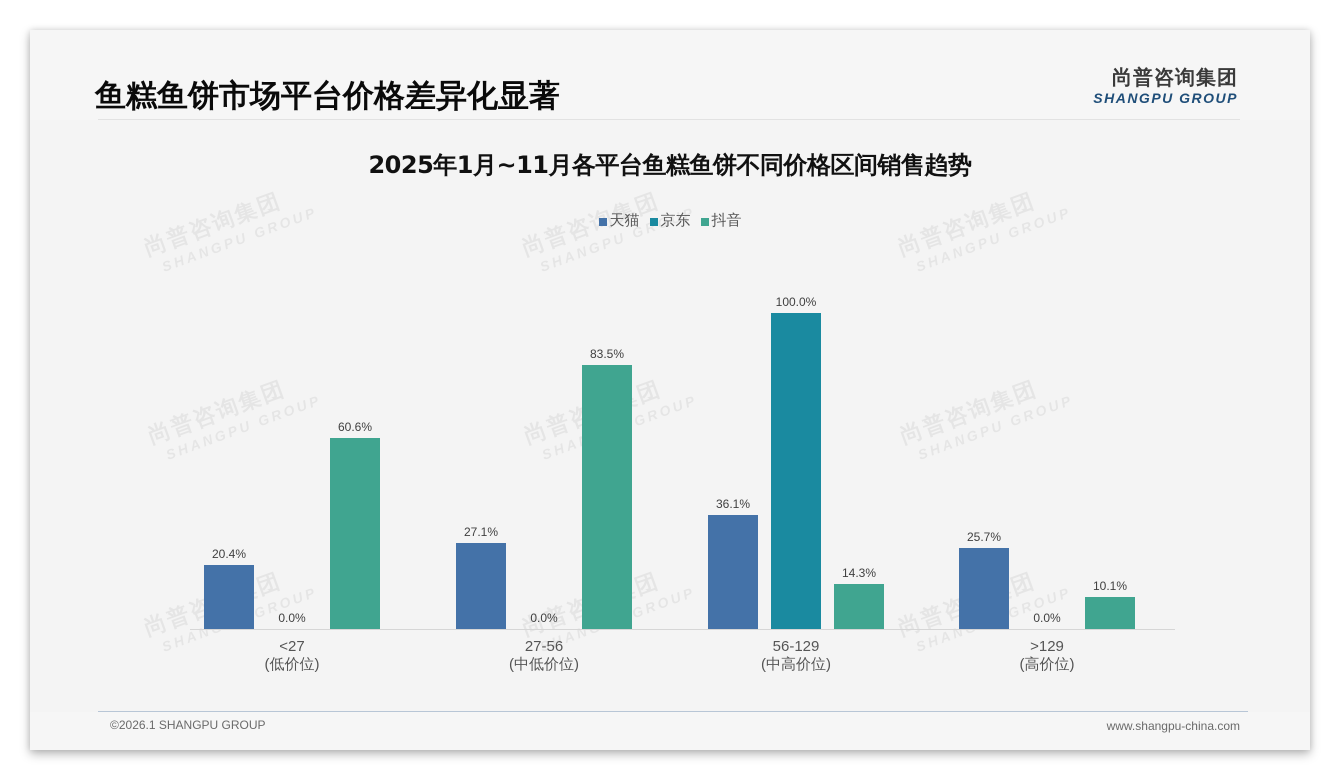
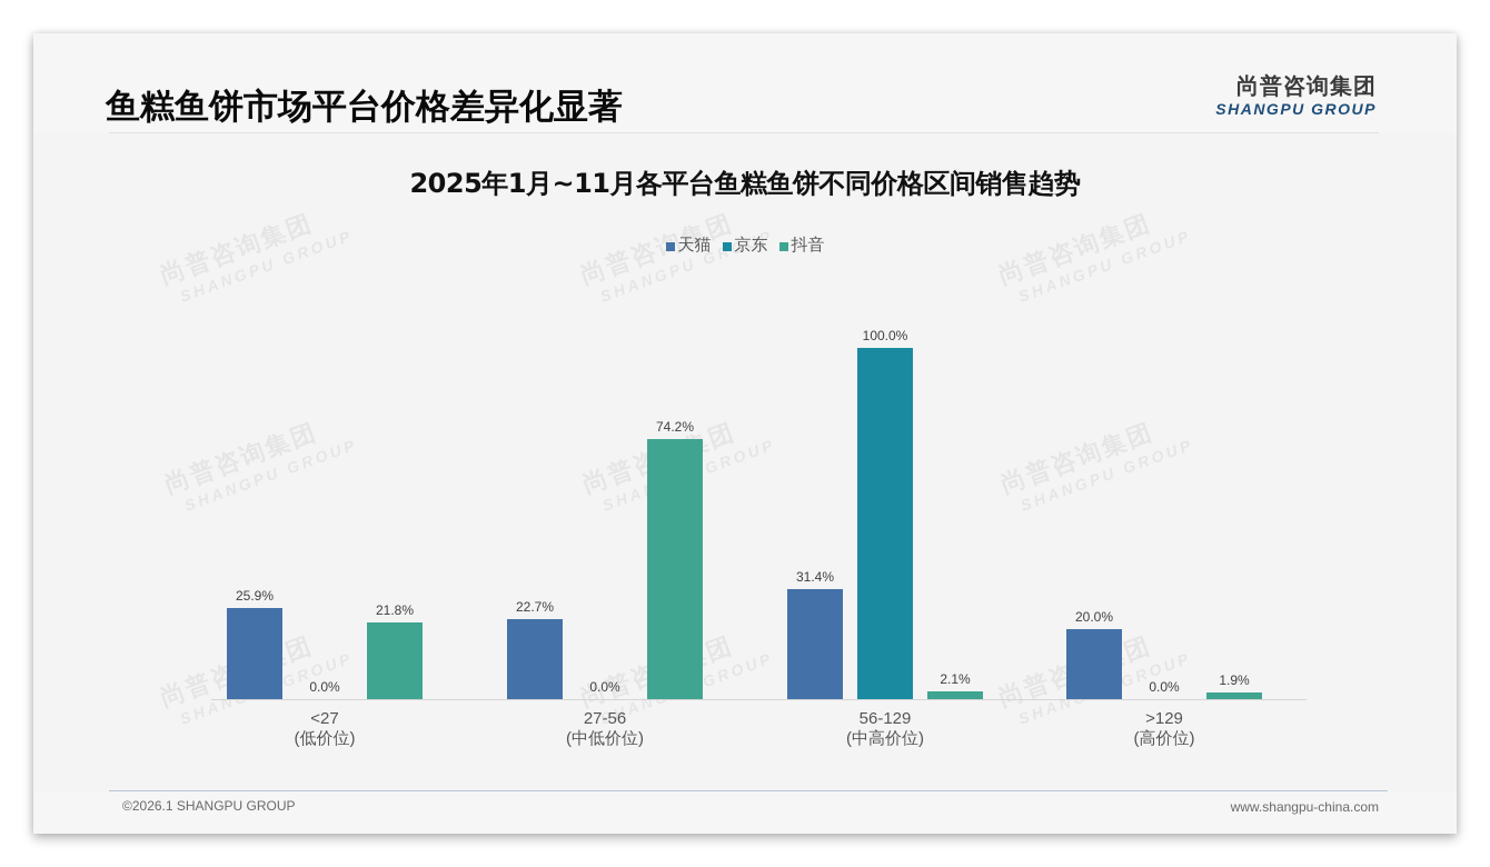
天猫/<27 (低价位): 20.4% -> 25.9%
抖音/<27 (低价位): 60.6% -> 21.8%
天猫/27-56 (中低价位): 27.1% -> 22.7%
抖音/27-56 (中低价位): 83.5% -> 74.2%
天猫/56-129 (中高价位): 36.1% -> 31.4%
抖音/56-129 (中高价位): 14.3% -> 2.1%
天猫/>129 (高价位): 25.7% -> 20.0%
抖音/>129 (高价位): 10.1% -> 1.9%
